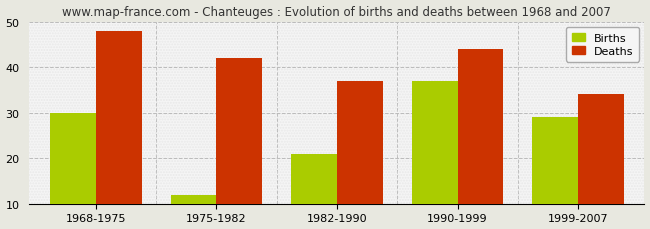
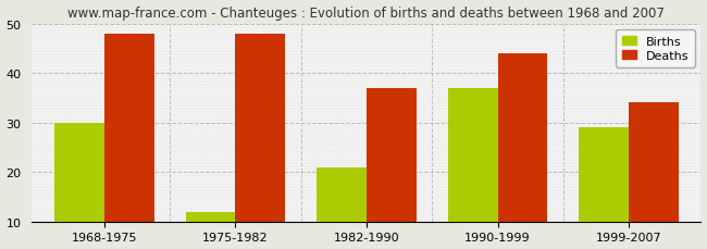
Deaths/1975-1982: 42 -> 48
